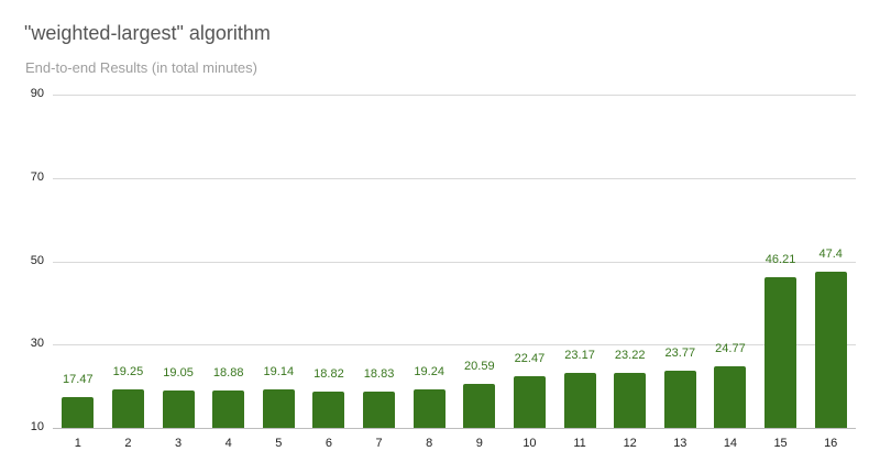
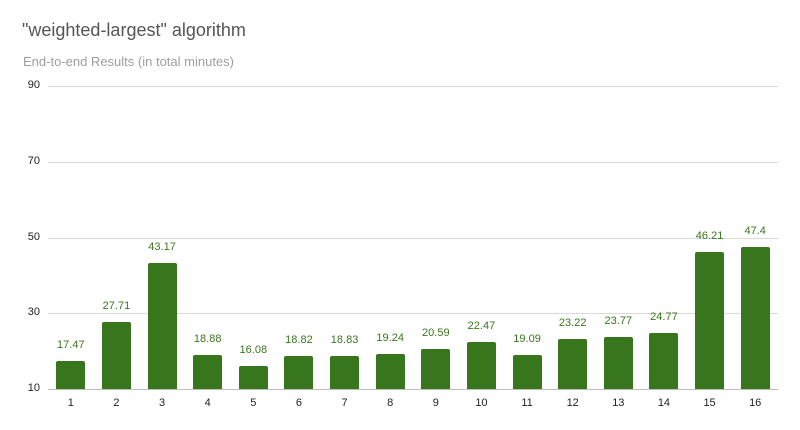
2: 19.25 -> 27.71
3: 19.05 -> 43.17
5: 19.14 -> 16.08
11: 23.17 -> 19.09
